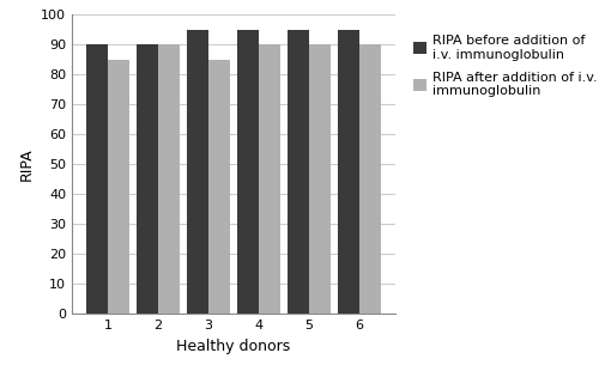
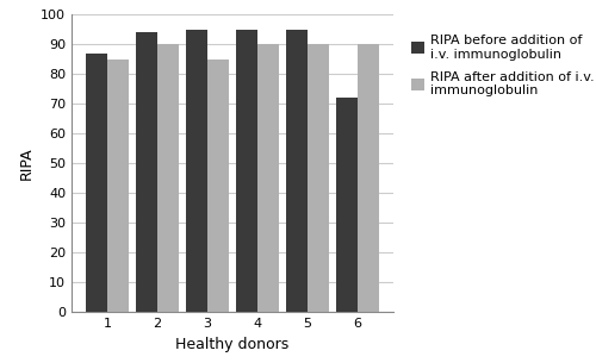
RIPA before addition of i.v. immunoglobulin/1: 90 -> 87
RIPA before addition of i.v. immunoglobulin/2: 90 -> 94
RIPA before addition of i.v. immunoglobulin/6: 95 -> 72
